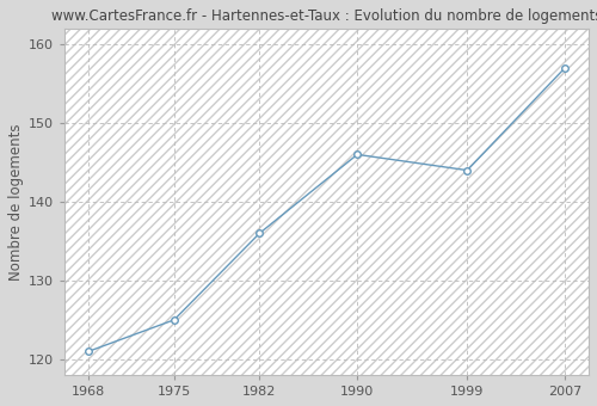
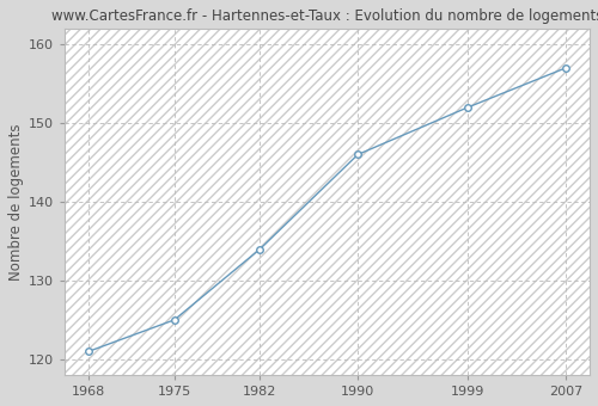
1982: 136 -> 134
1999: 144 -> 152
